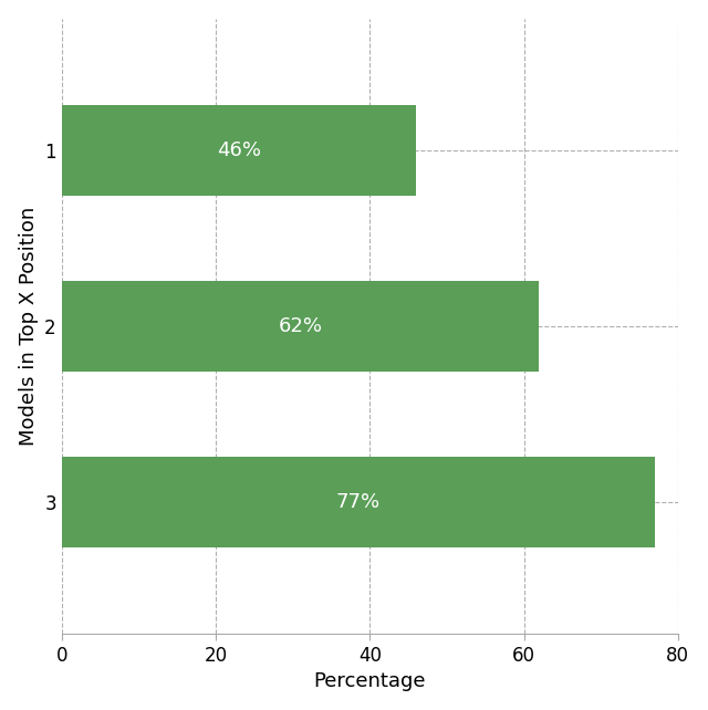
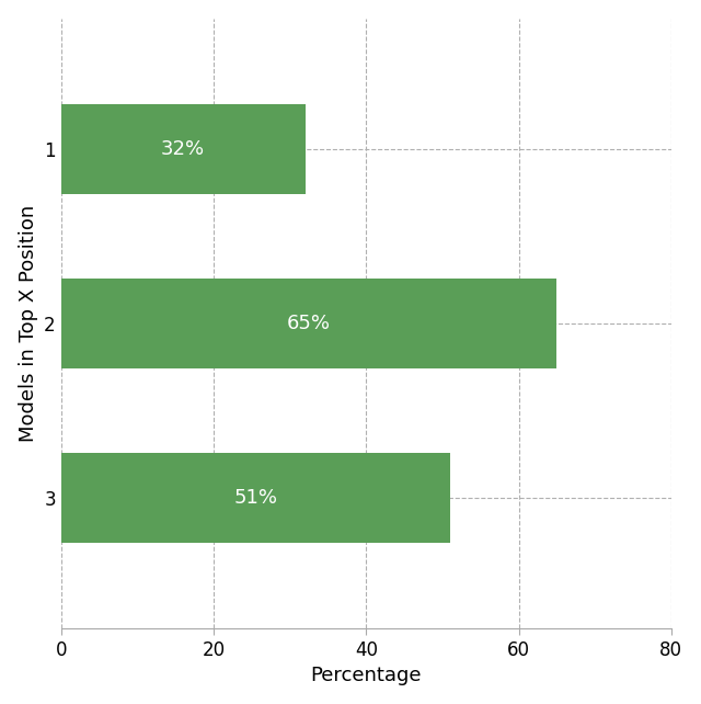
1: 46% -> 32%
2: 62% -> 65%
3: 77% -> 51%
